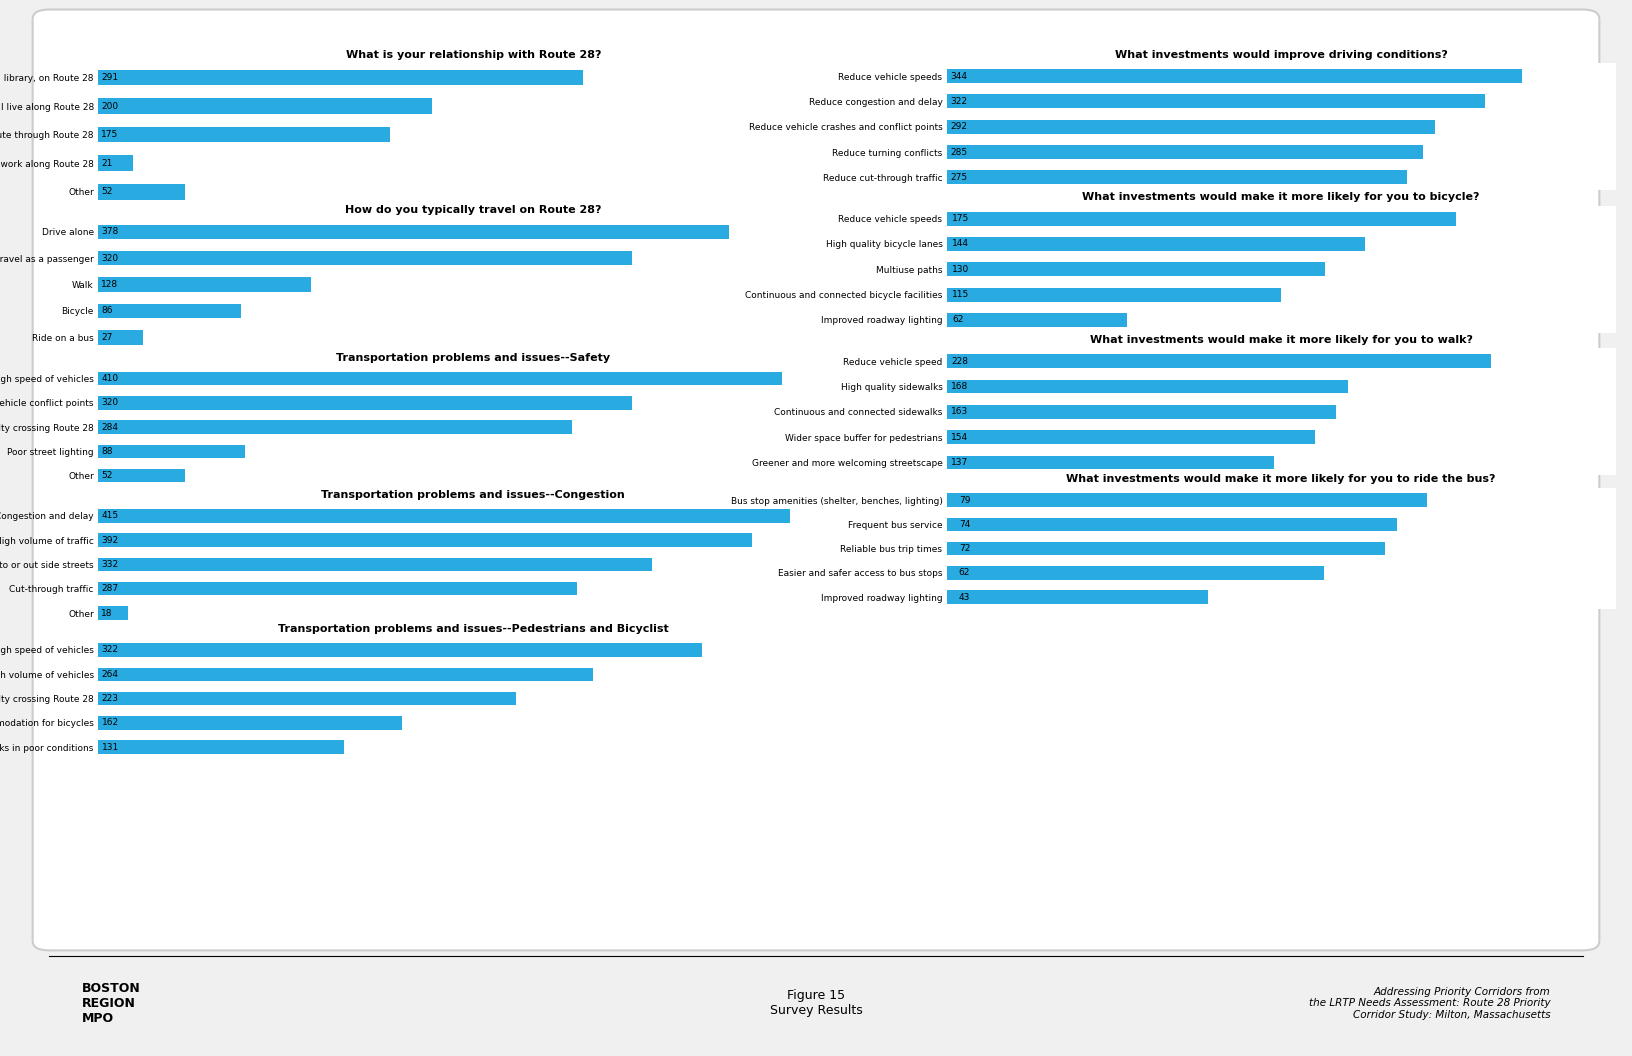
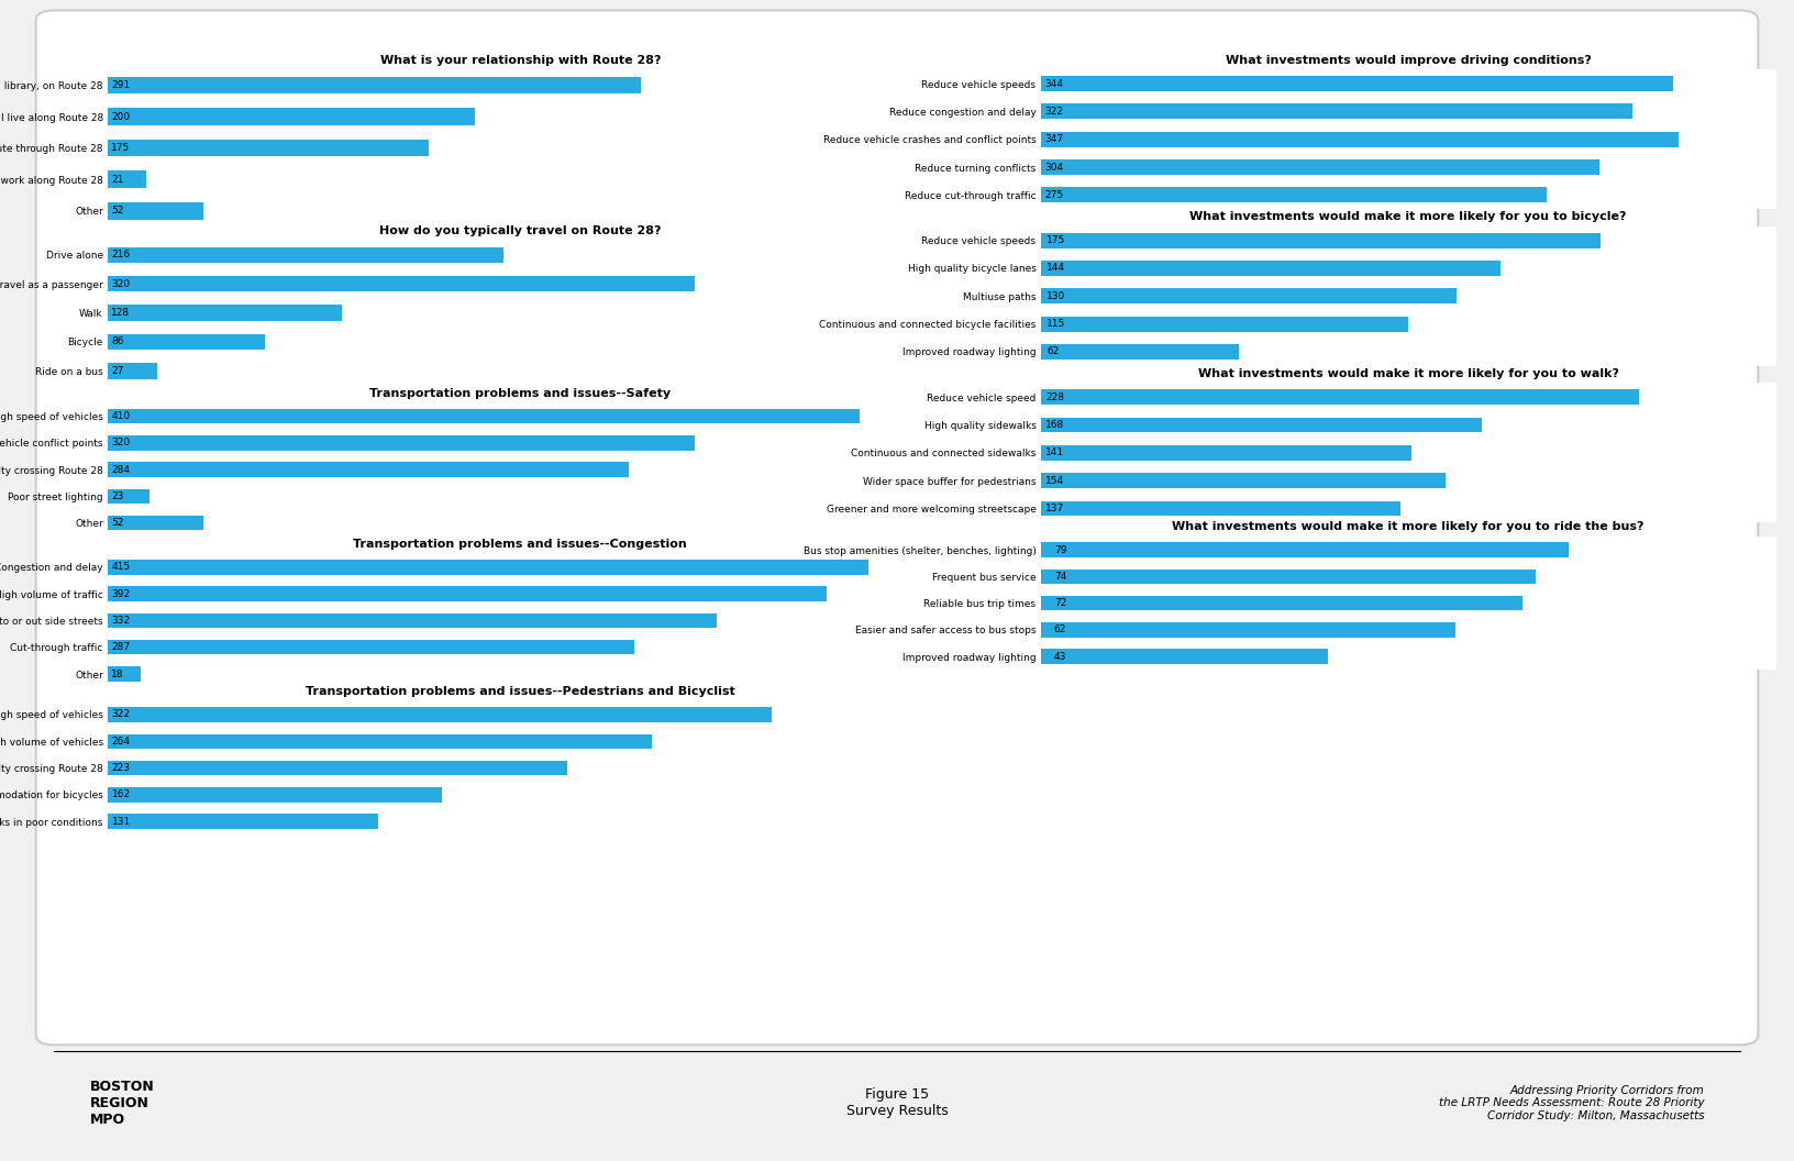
What investments would improve driving conditions?/Reduce vehicle crashes and conflict points: 292 -> 347
What investments would improve driving conditions?/Reduce turning conflicts: 285 -> 304
How do you typically travel on Route 28?/Drive alone: 378 -> 216
What investments would make it more likely for you to walk?/Continuous and connected sidewalks: 163 -> 141
Transportation problems and issues--Safety/Poor street lighting: 88 -> 23
